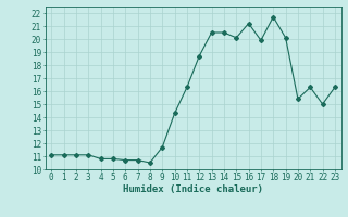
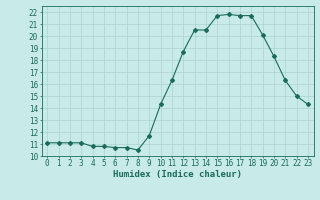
15: 20.1 -> 21.7
16: 21.2 -> 21.8
17: 19.9 -> 21.7
20: 15.4 -> 18.3
23: 16.3 -> 14.3
